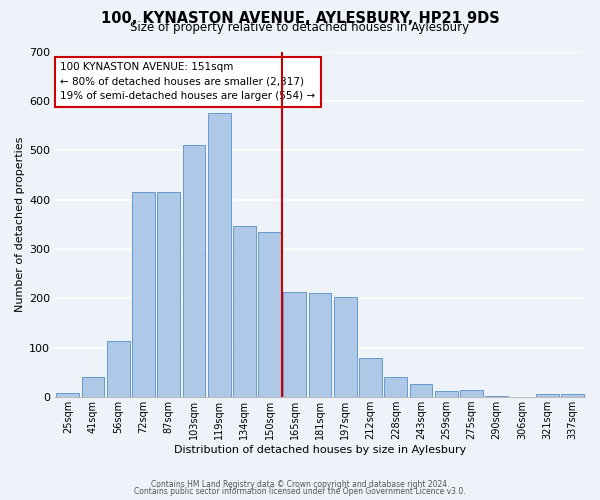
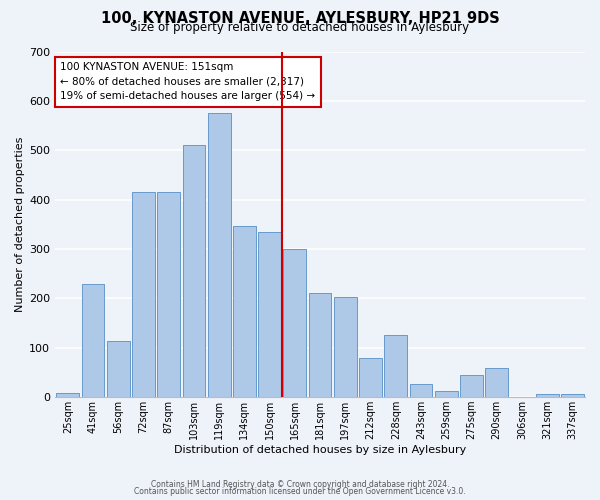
41sqm: 40 -> 230
165sqm: 212 -> 300
228sqm: 40 -> 125
275sqm: 15 -> 45
290sqm: 2 -> 60
